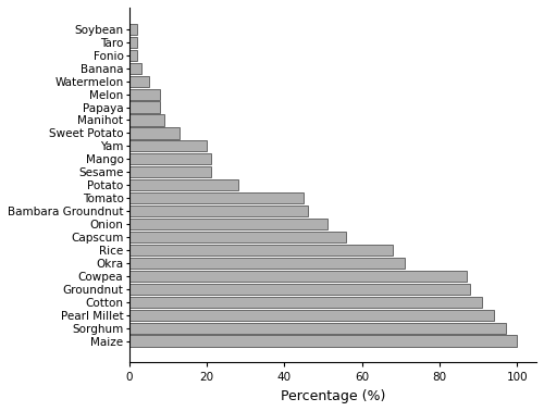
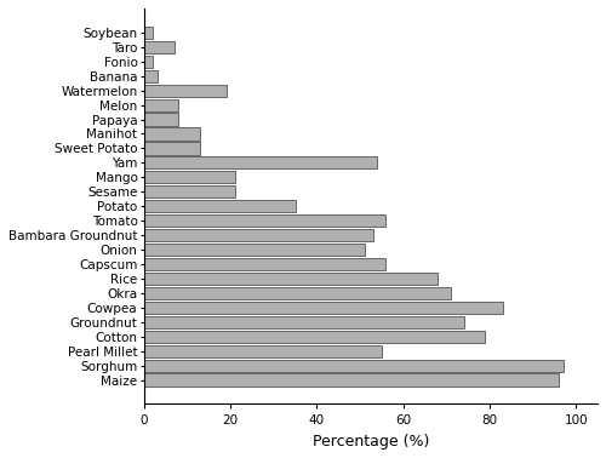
Taro: 2 -> 7
Watermelon: 5 -> 19
Manihot: 9 -> 13
Yam: 20 -> 54
Potato: 28 -> 35
Tomato: 45 -> 56
Bambara Groundnut: 46 -> 53
Cowpea: 87 -> 83
Groundnut: 88 -> 74
Cotton: 91 -> 79
Pearl Millet: 94 -> 55
Maize: 100 -> 96
